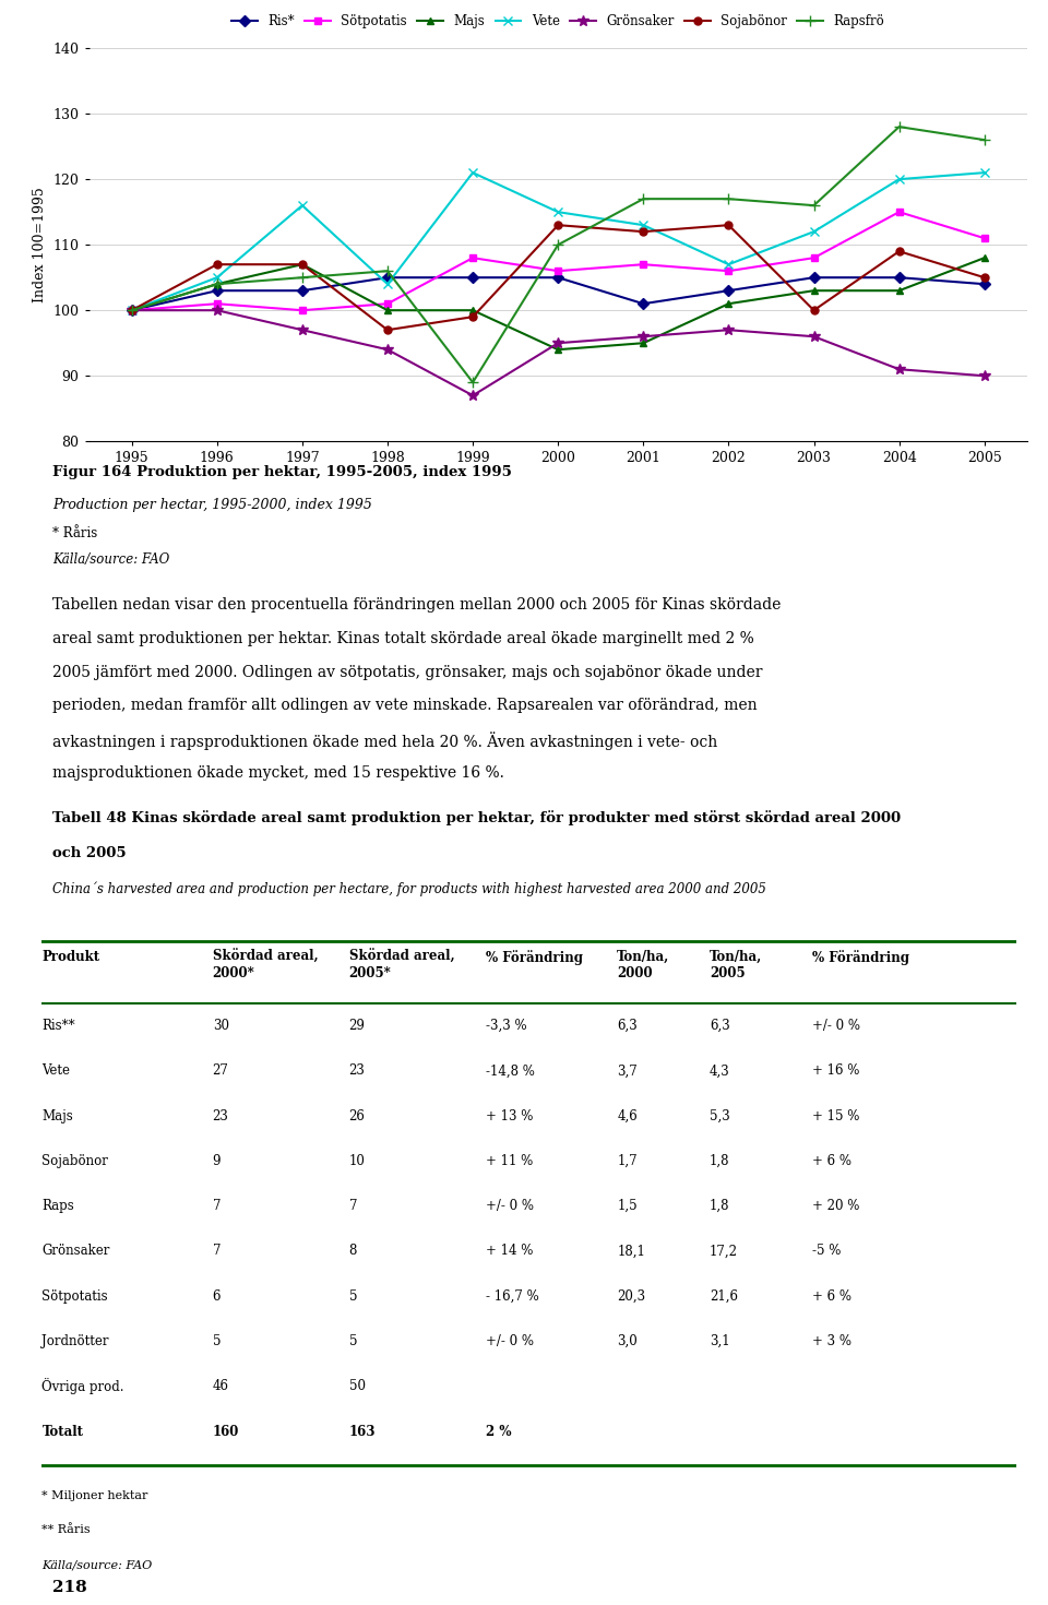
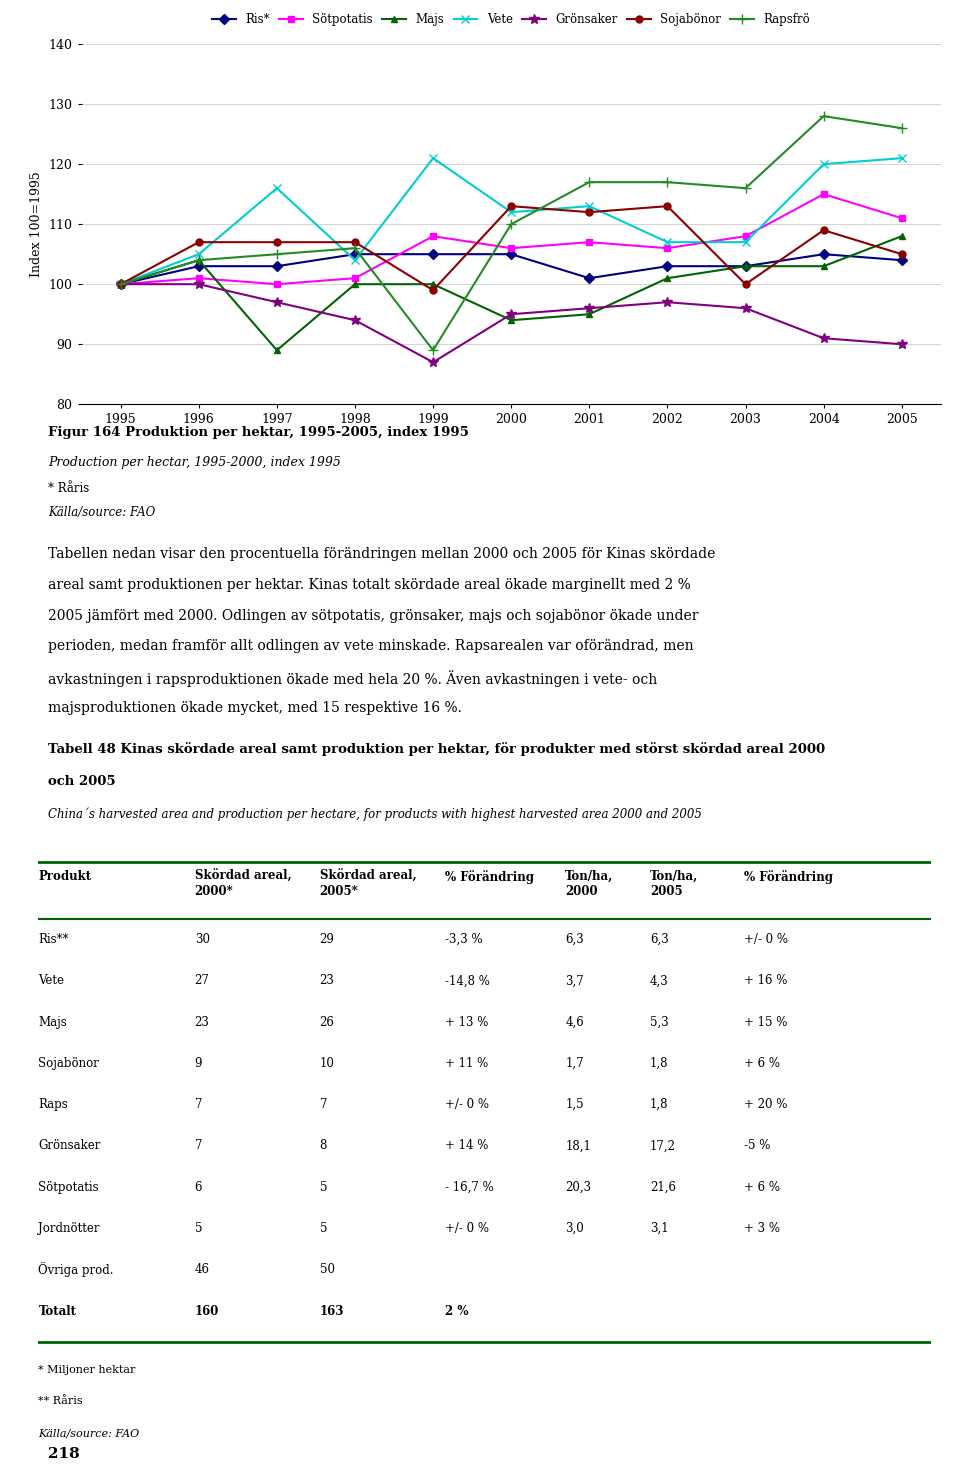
Majs/1997: 107 -> 89
Sojabönor/1998: 97 -> 107
Vete/2000: 115 -> 112
Ris*/2003: 105 -> 103
Vete/2003: 112 -> 107
